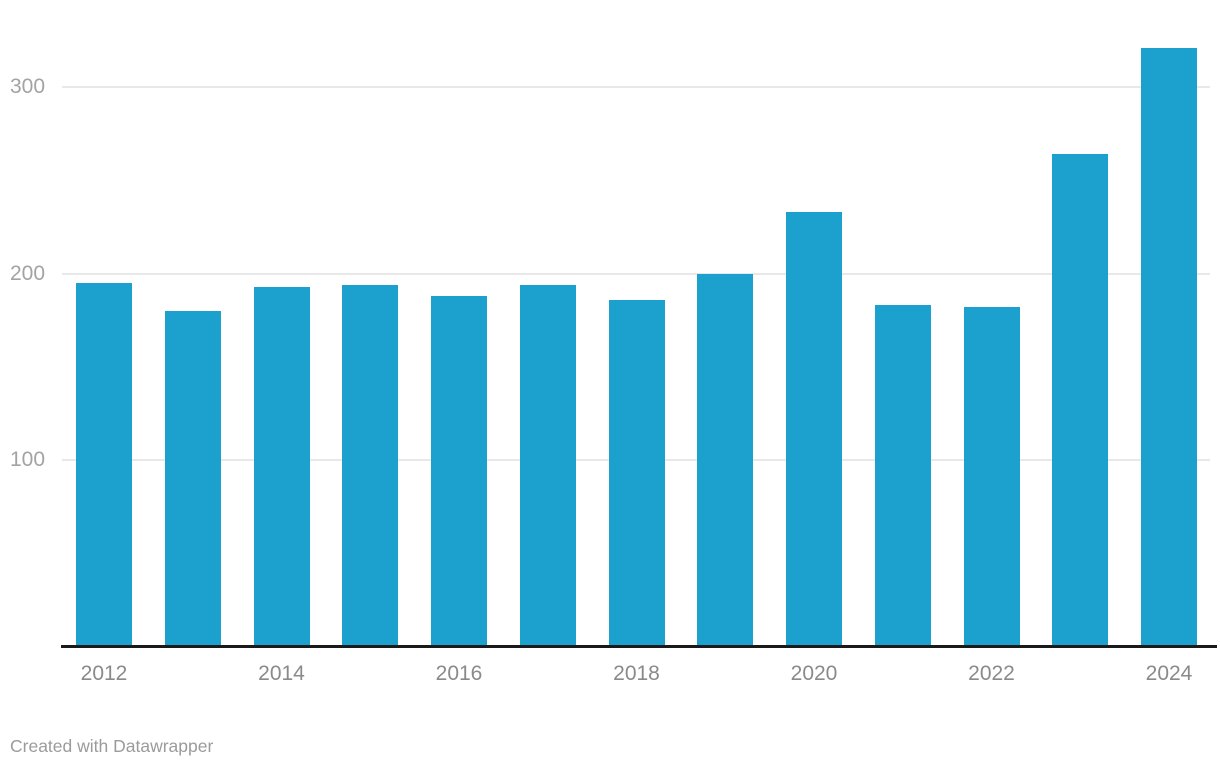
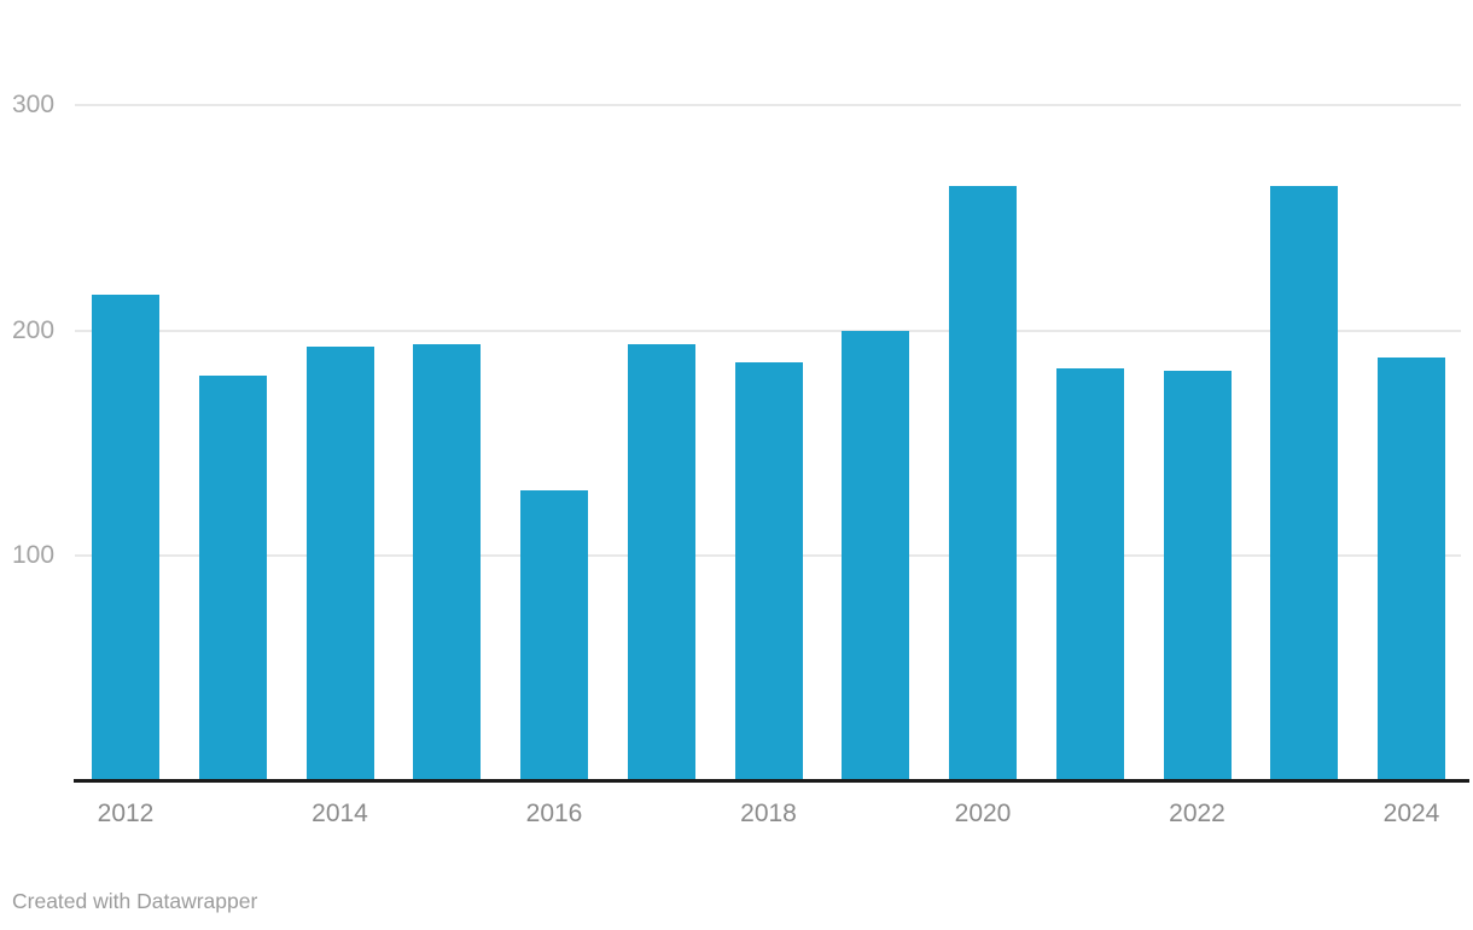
2012: 195 -> 216
2016: 188 -> 129
2020: 233 -> 264
2024: 321 -> 188
